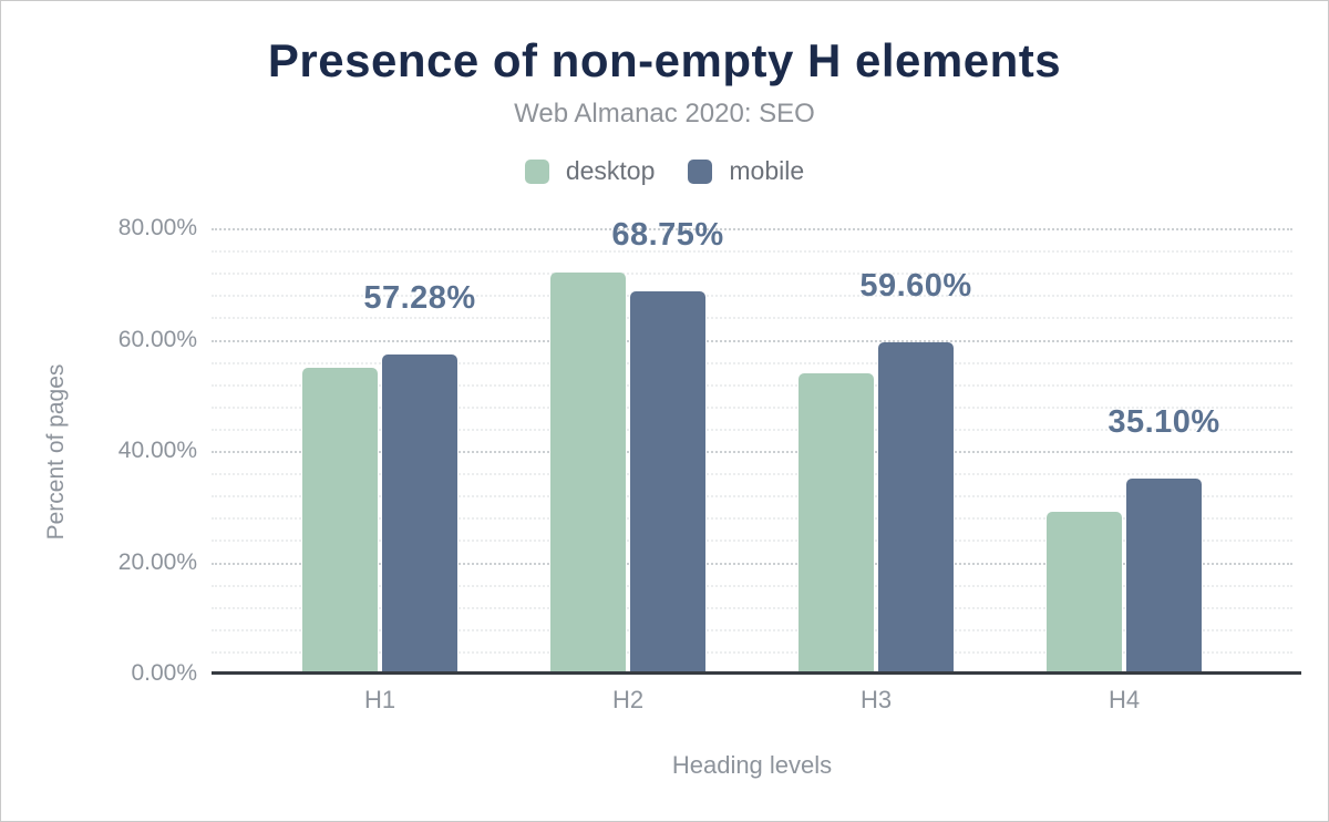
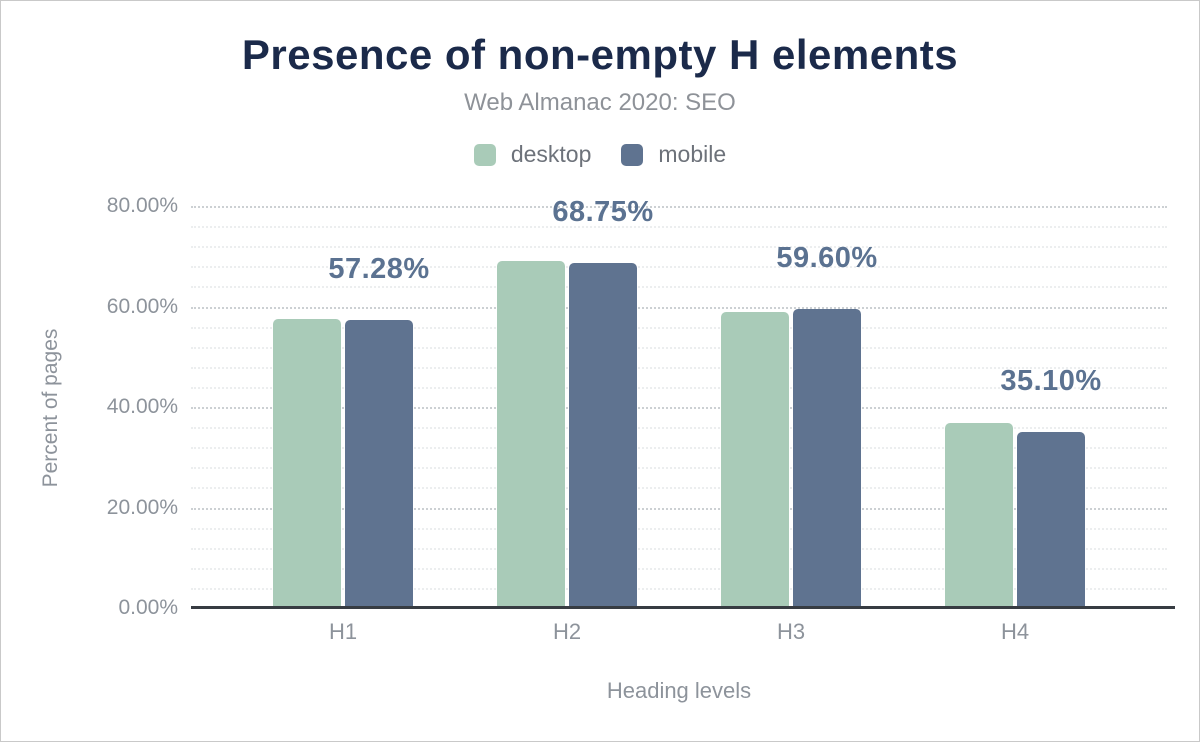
desktop/H1: 55% -> 58%
desktop/H2: 72% -> 69%
desktop/H3: 54% -> 59%
desktop/H4: 29% -> 37%
